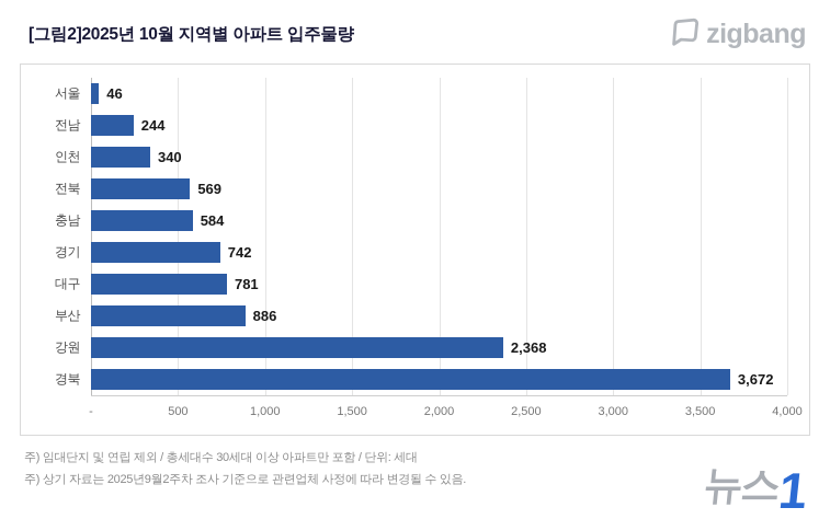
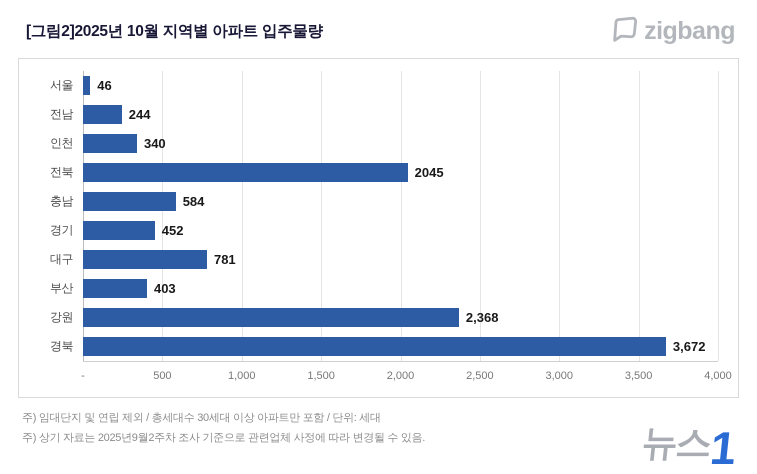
전북: 569 -> 2045
경기: 742 -> 452
부산: 886 -> 403
